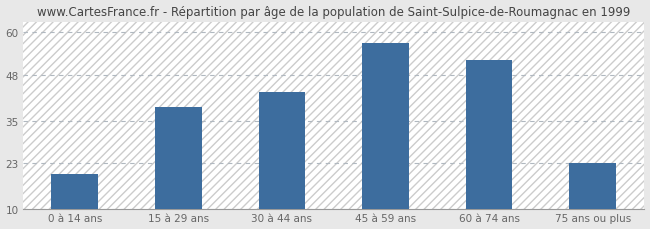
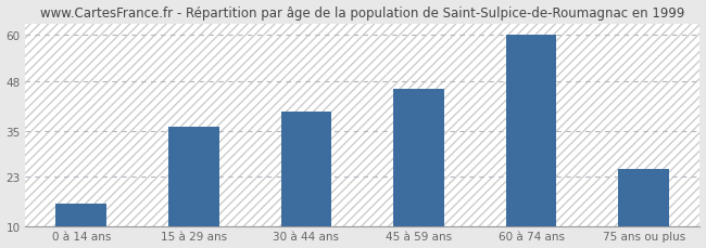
0 à 14 ans: 20 -> 16
15 à 29 ans: 39 -> 36
30 à 44 ans: 43 -> 40
45 à 59 ans: 57 -> 46
60 à 74 ans: 52 -> 60
75 ans ou plus: 23 -> 25
